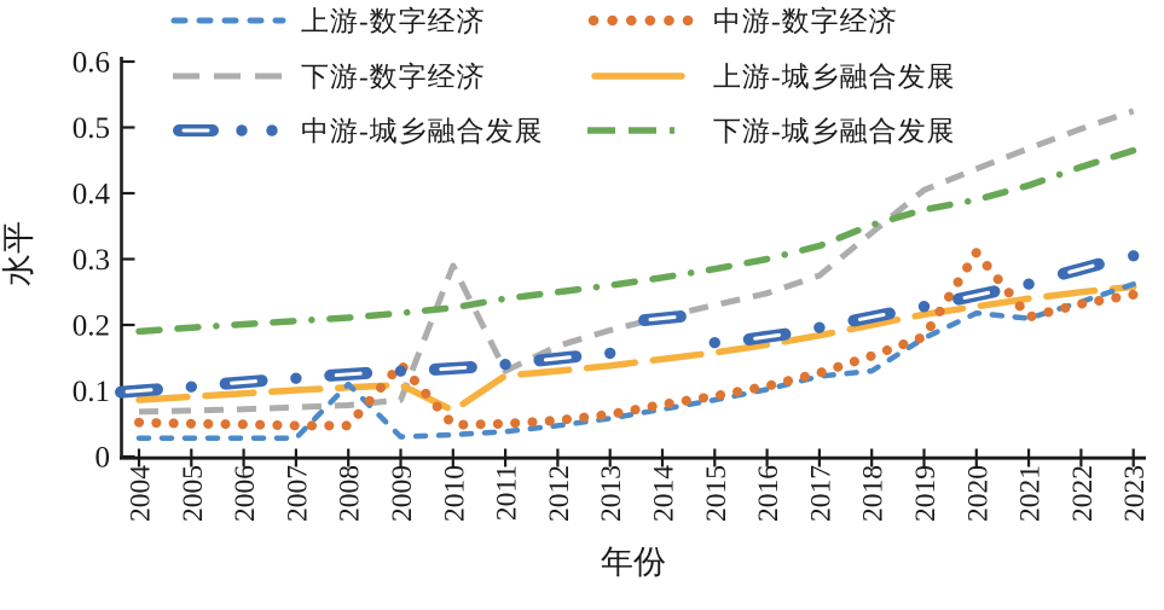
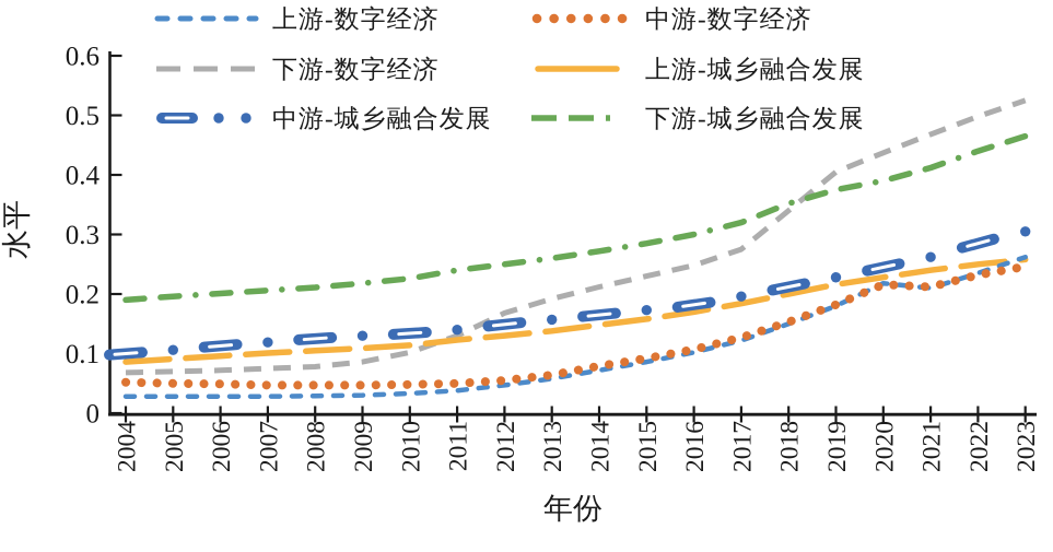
上游-数字经济/2008: 0.11 -> 0.03
中游-数字经济/2009: 0.14 -> 0.05
下游-数字经济/2010: 0.29 -> 0.10
上游-城乡融合发展/2010: 0.07 -> 0.11
中游-城乡融合发展/2014: 0.21 -> 0.17
上游-数字经济/2018: 0.13 -> 0.15
中游-数字经济/2020: 0.31 -> 0.22
